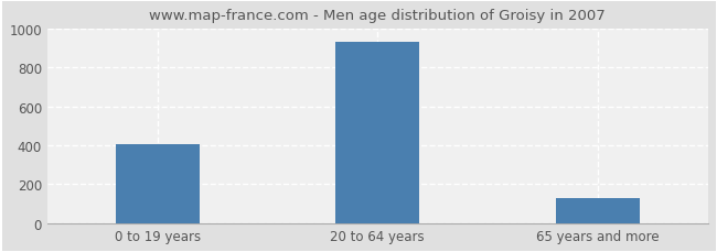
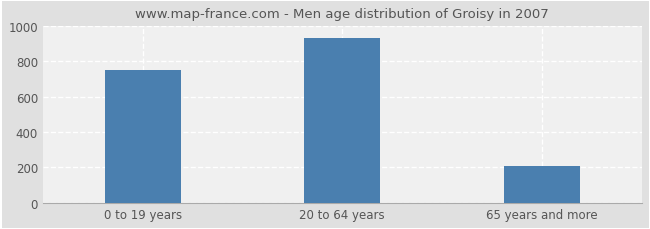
0 to 19 years: 400 -> 750
65 years and more: 130 -> 210
